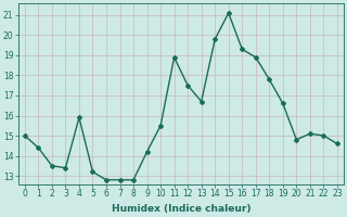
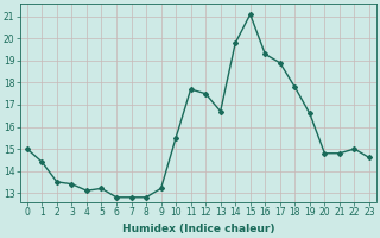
4: 15.9 -> 13.1
9: 14.2 -> 13.2
11: 18.9 -> 17.7
21: 15.1 -> 14.8
